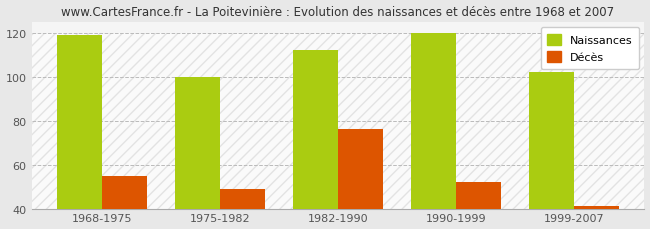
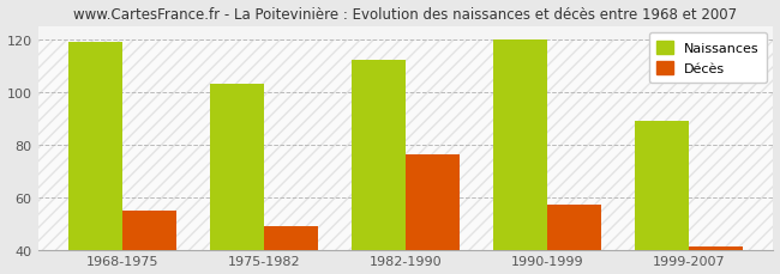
Naissances/1975-1982: 100 -> 103
Décès/1990-1999: 52 -> 57
Naissances/1999-2007: 102 -> 89
